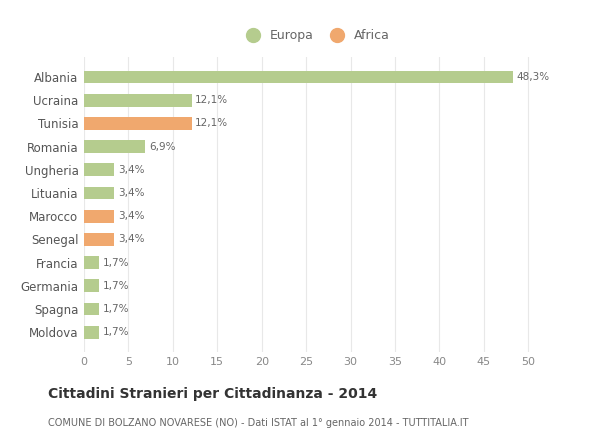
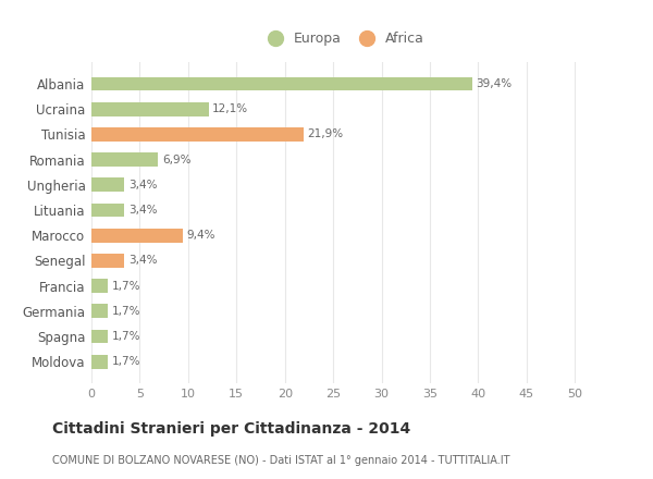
Albania: 48,3% -> 39,4%
Tunisia: 12,1% -> 21,9%
Marocco: 3,4% -> 9,4%
